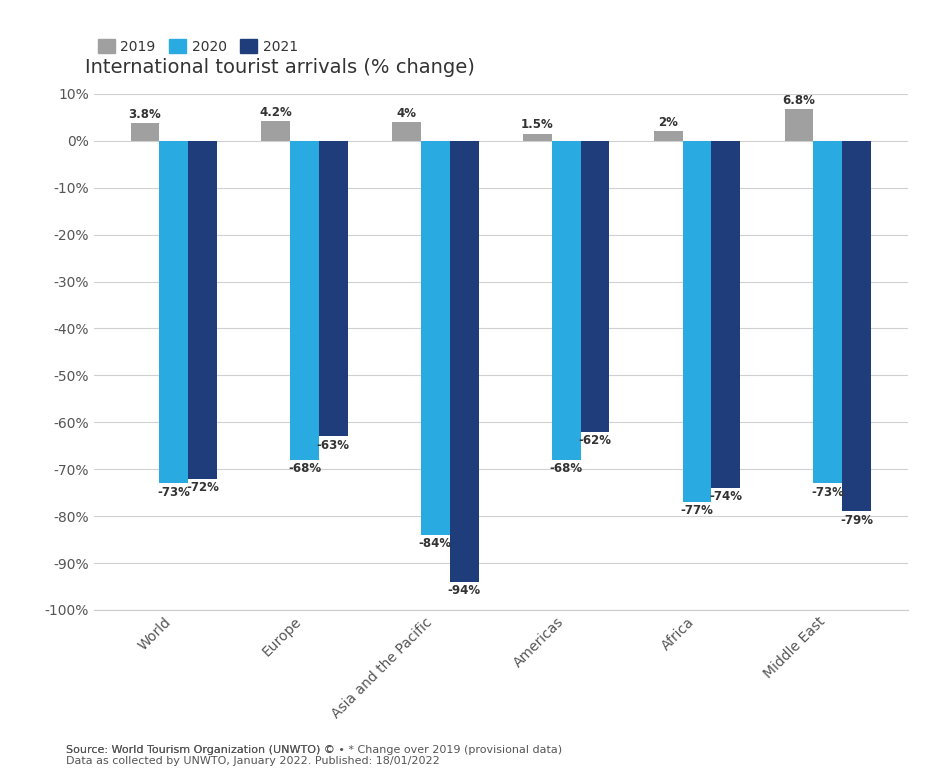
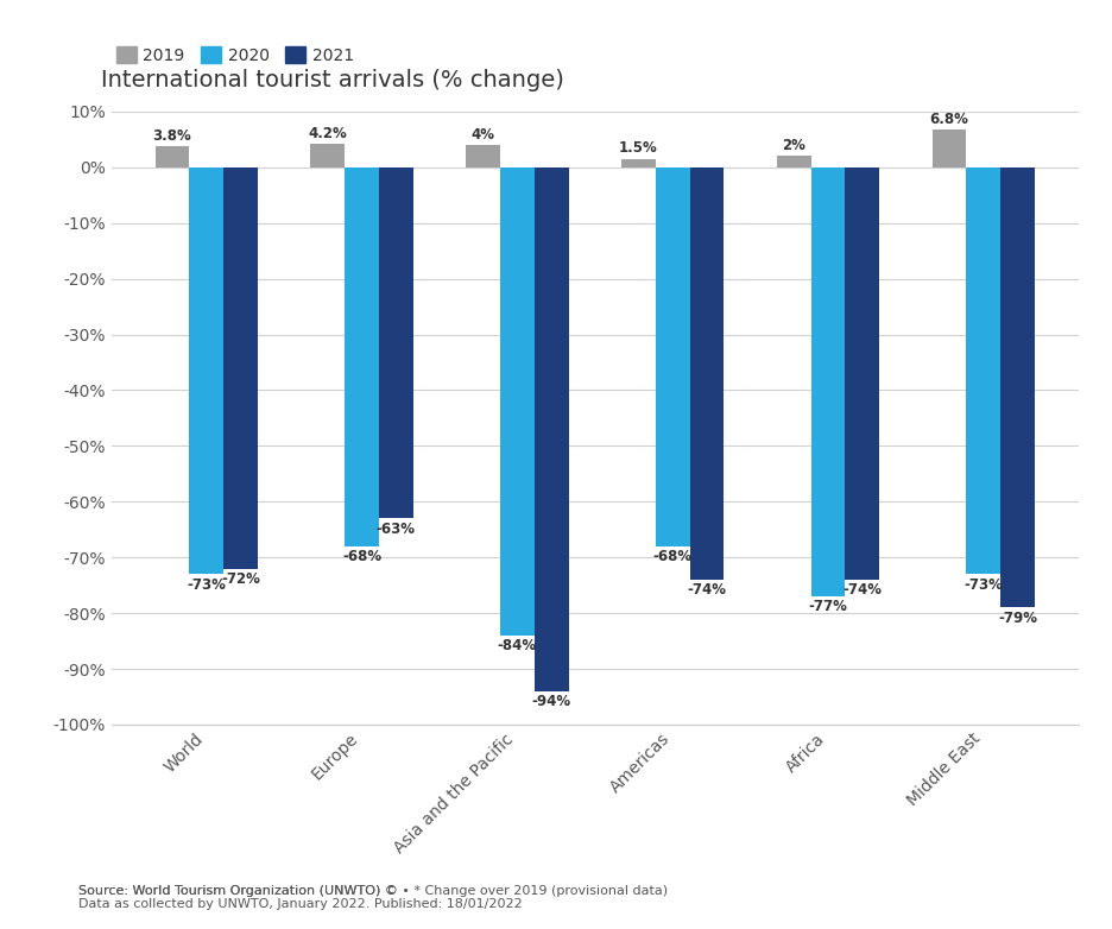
2021/Americas: -62% -> -74%
